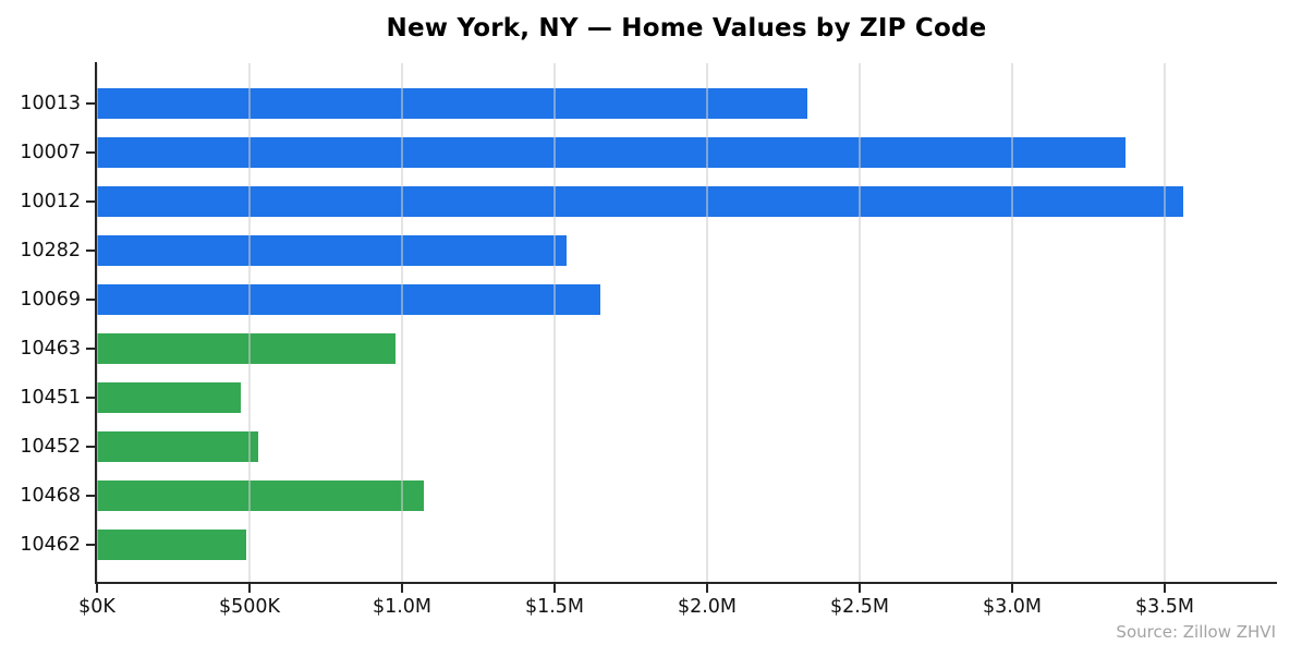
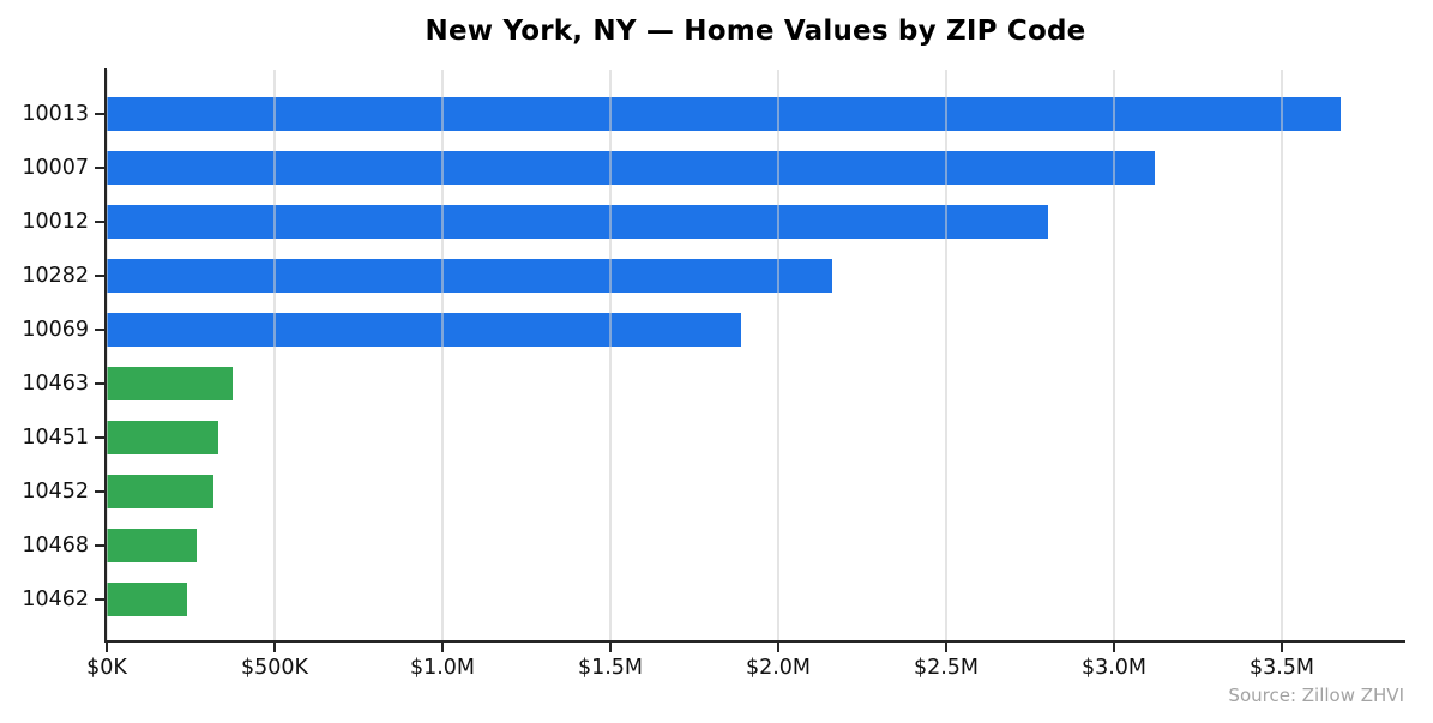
10013: $2.33M -> $3.68M
10007: $3.37M -> $3.12M
10012: $3.56M -> $2.80M
10282: $1.54M -> $2.16M
10069: $1.65M -> $1.89M
10463: $0.98M -> $0.38M
10451: $0.47M -> $0.33M
10452: $0.53M -> $0.32M
10468: $1.07M -> $0.27M
10462: $0.49M -> $0.24M
